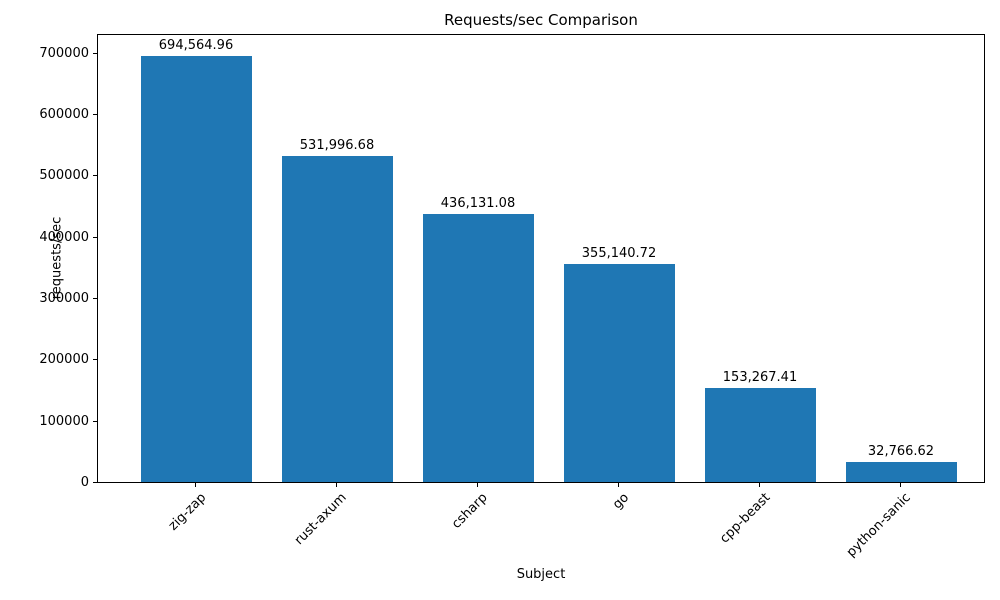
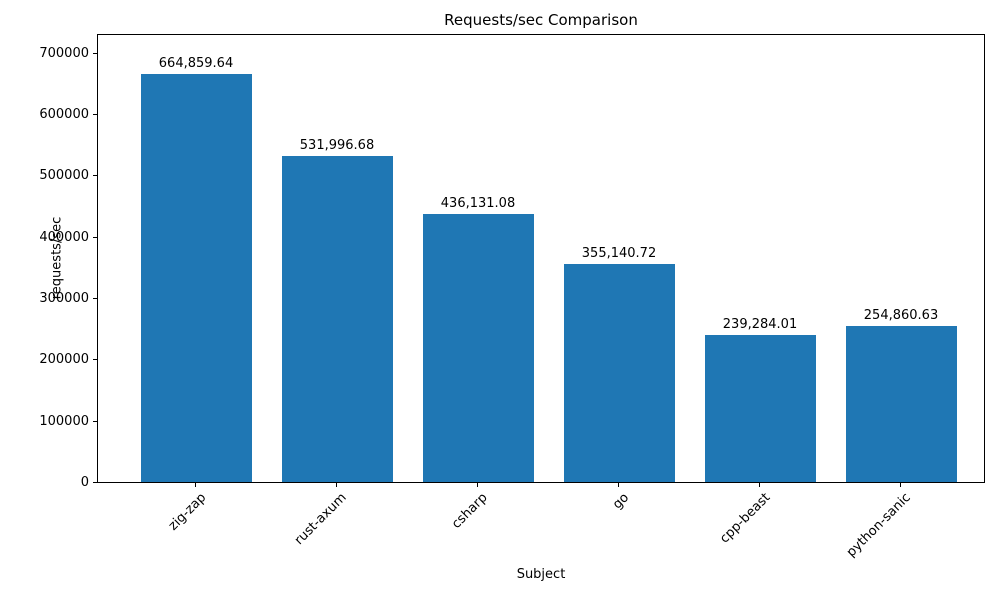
zig-zap: 694,564.96 -> 664,859.64
cpp-beast: 153,267.41 -> 239,284.01
python-sanic: 32,766.62 -> 254,860.63
